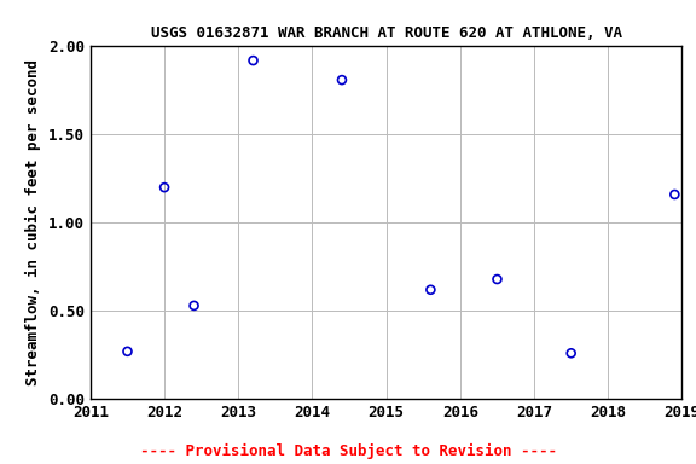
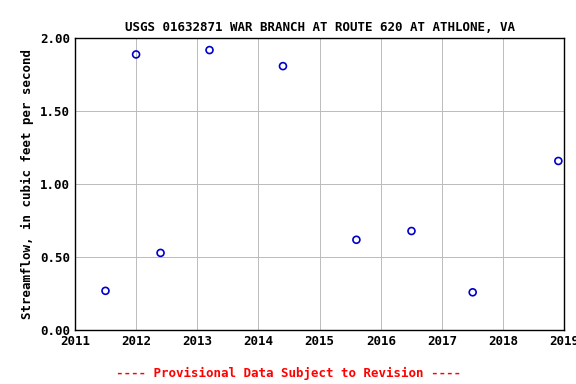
2012: 1.20 -> 1.89
